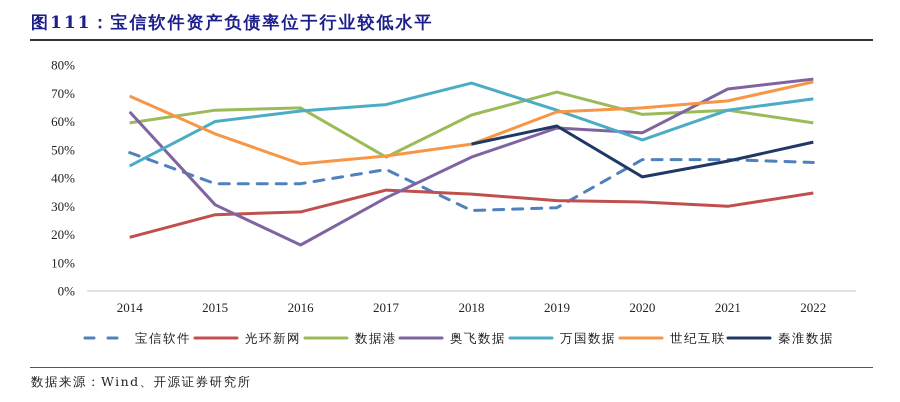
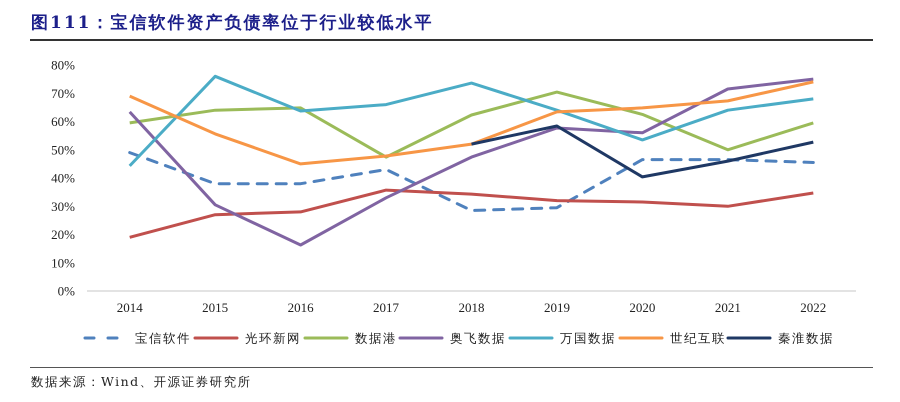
万国数据/2015: 60% -> 76%
数据港/2021: 64% -> 50%
